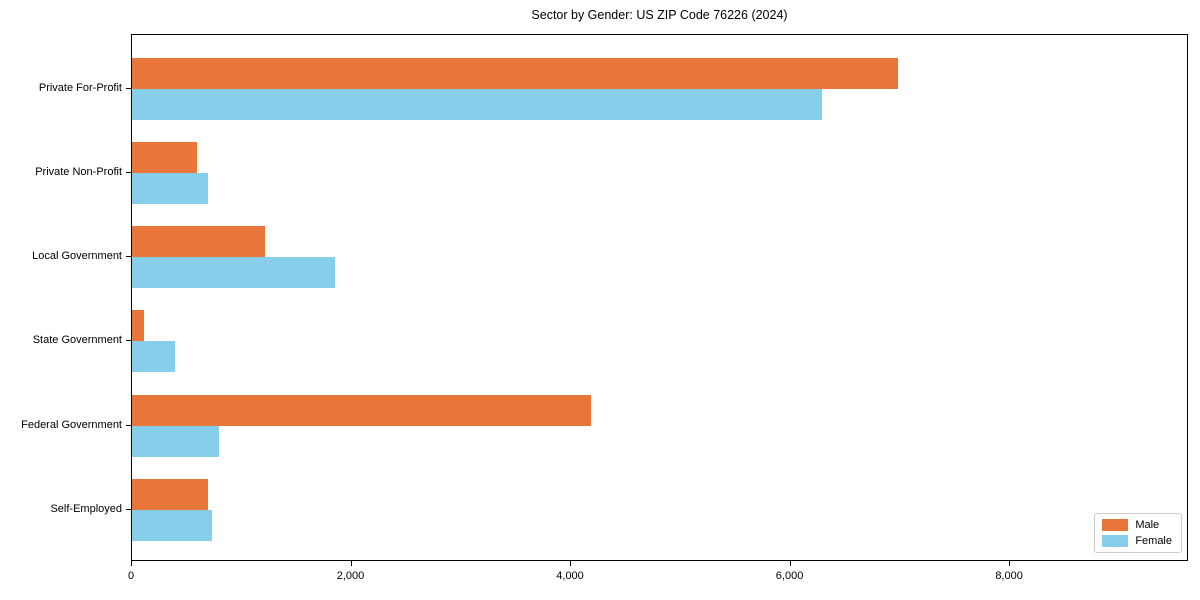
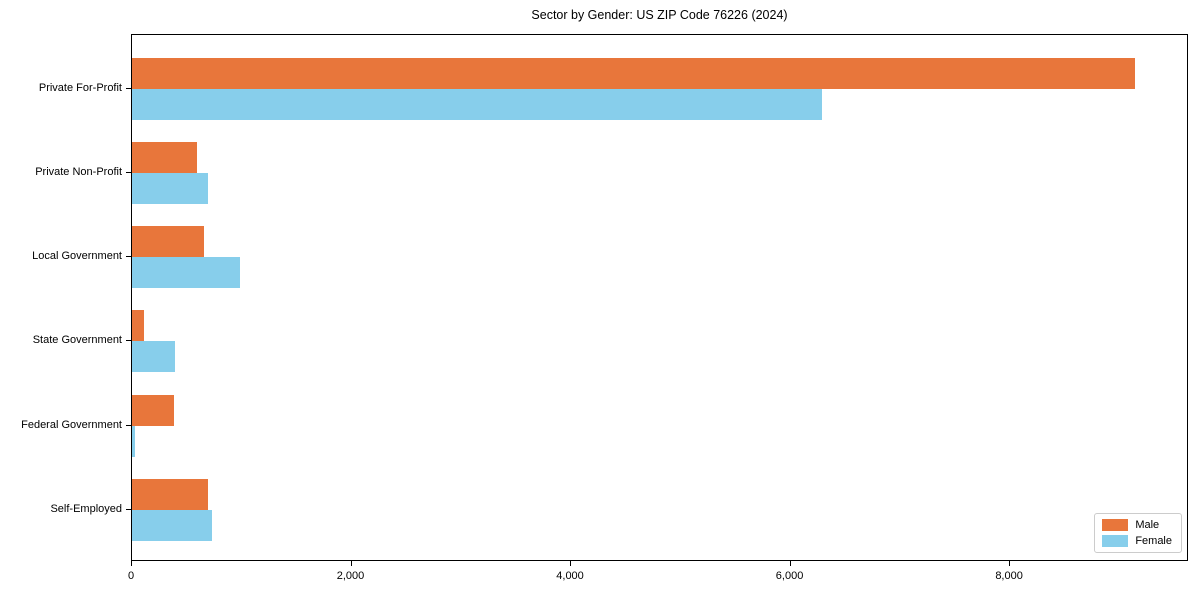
Male/Private For-Profit: 6980 -> 9140
Male/Local Government: 1210 -> 660
Female/Local Government: 1850 -> 980
Male/Federal Government: 4180 -> 380
Female/Federal Government: 790 -> 20
